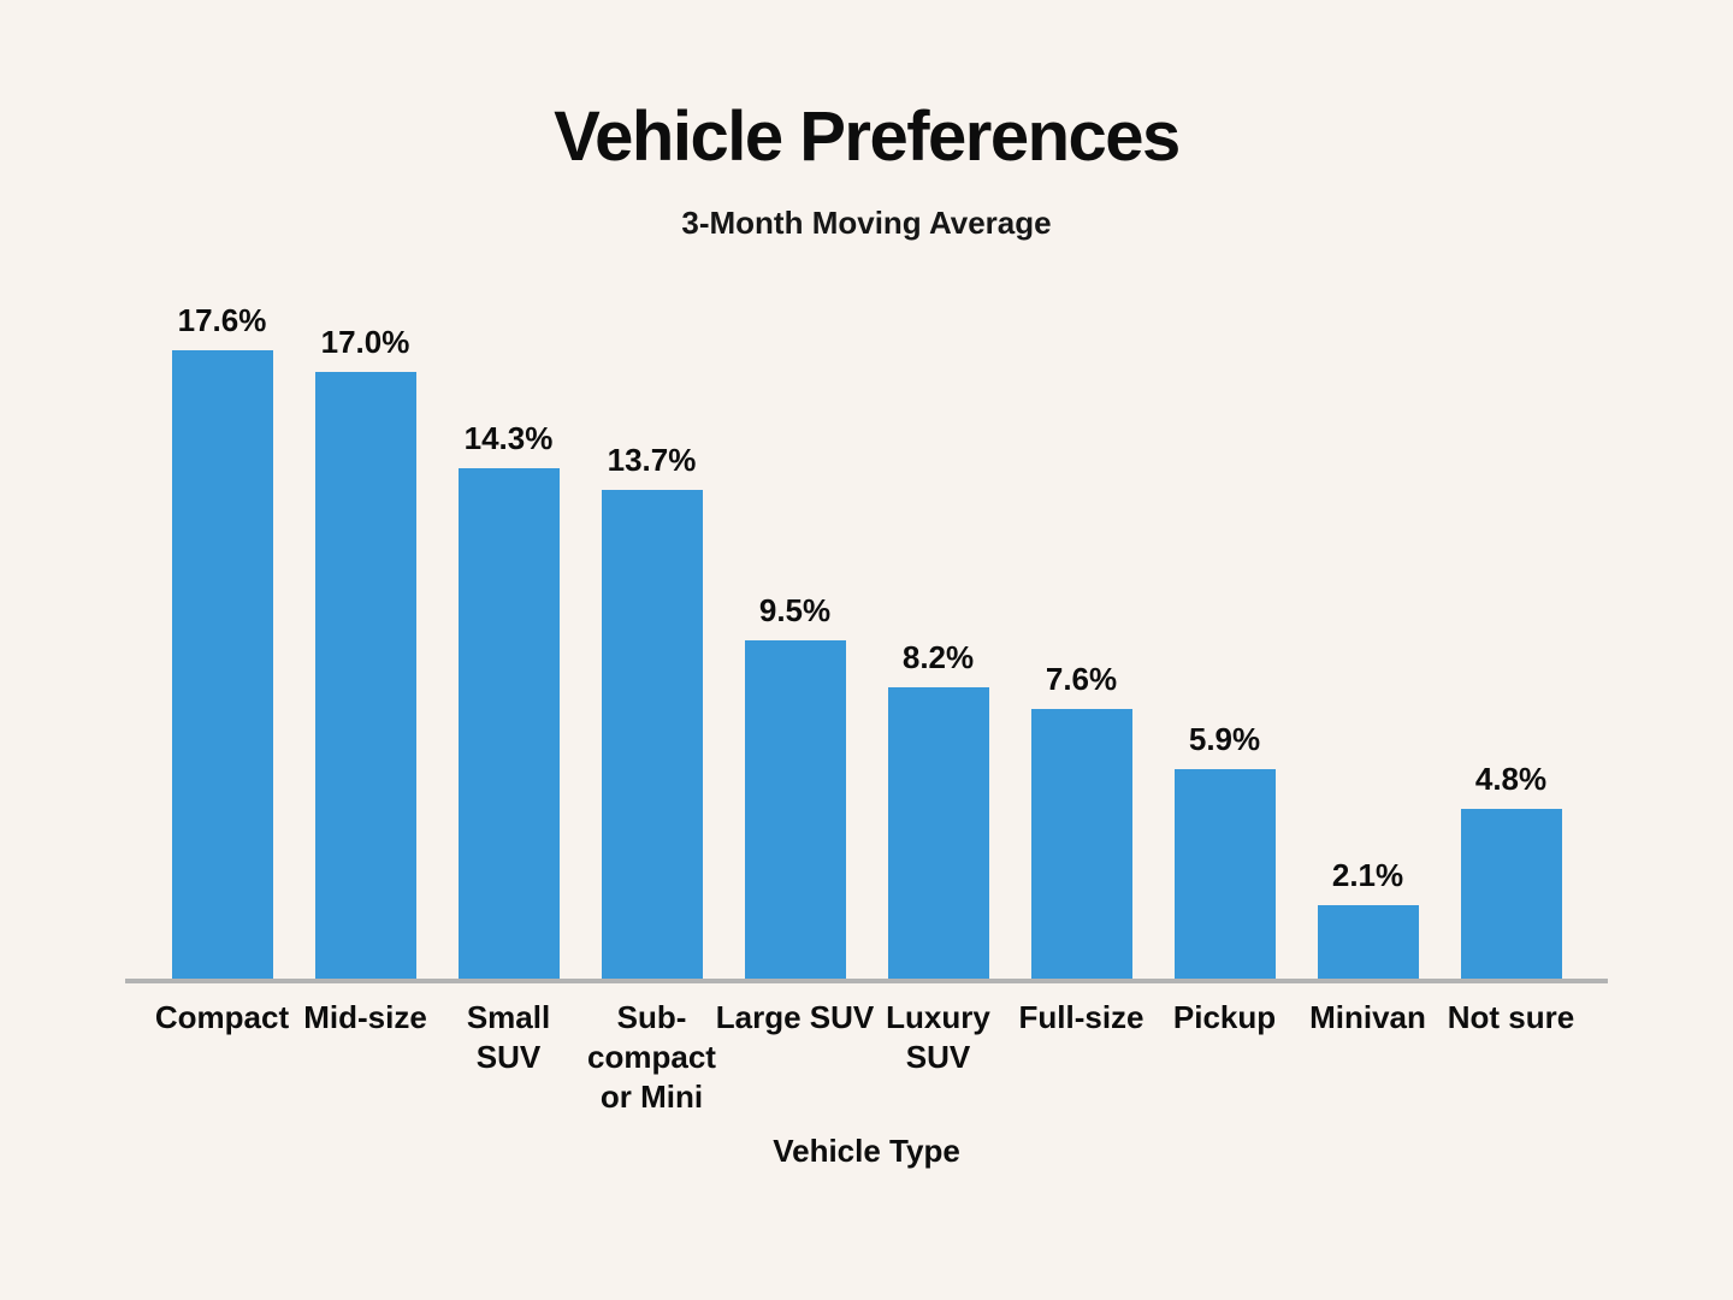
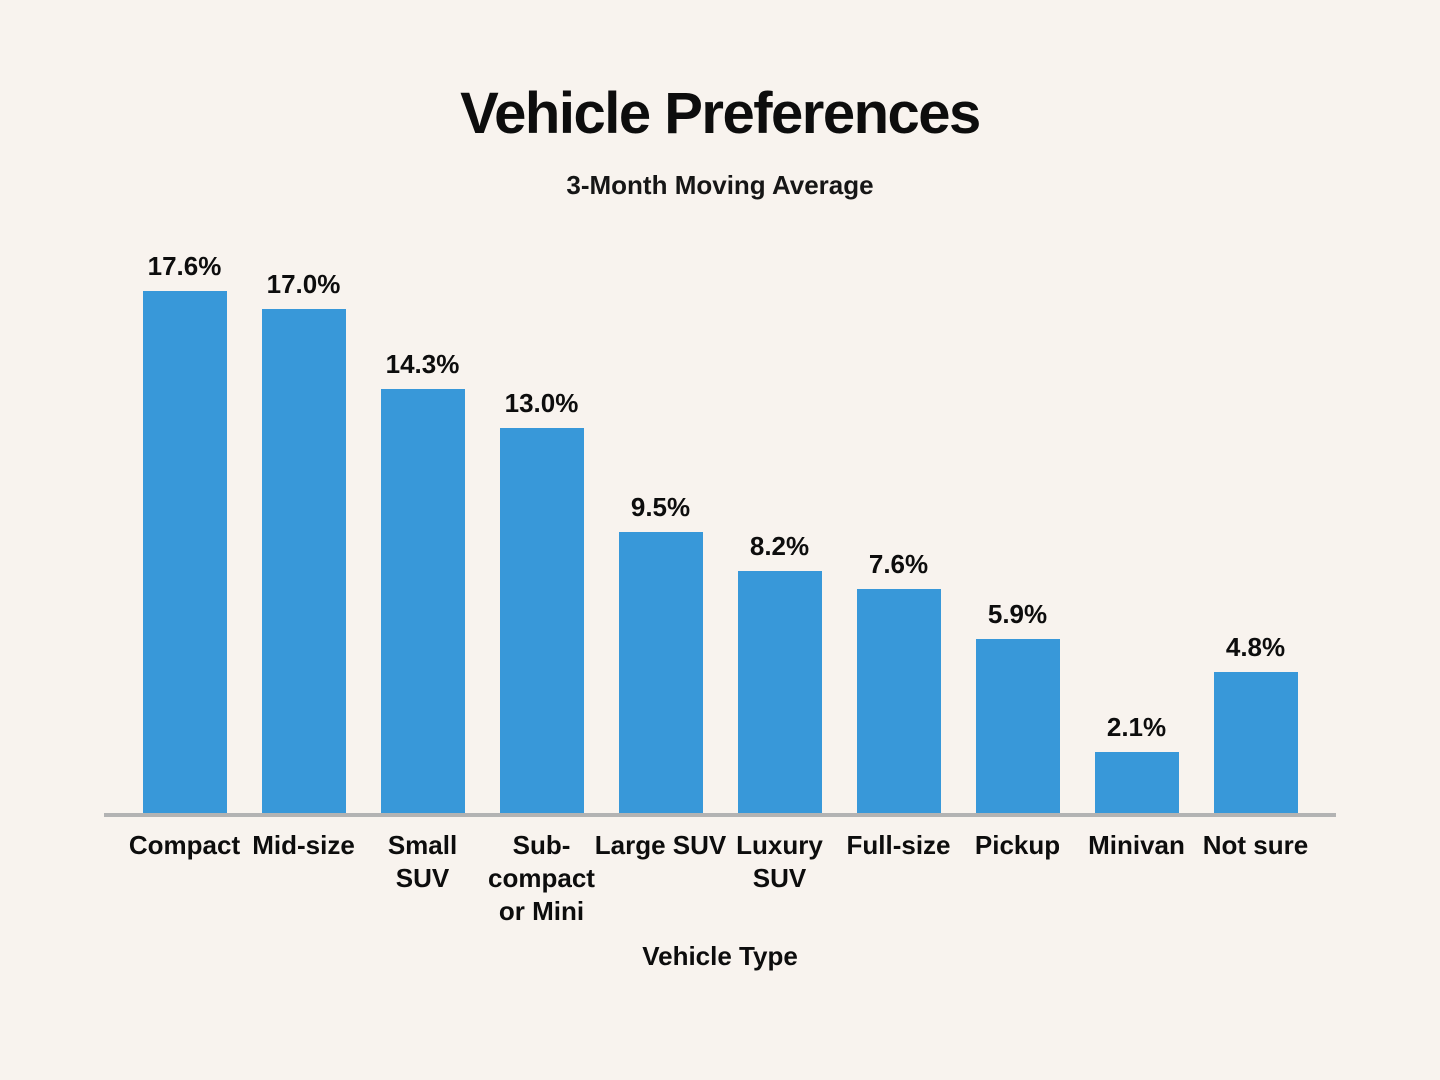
Sub-compact or Mini: 13.7% -> 13.0%
